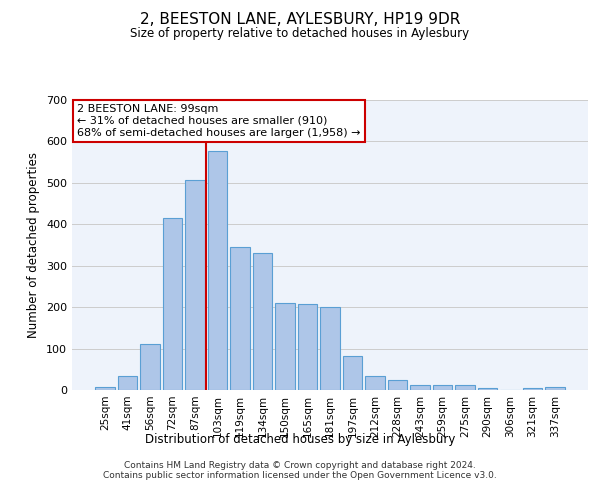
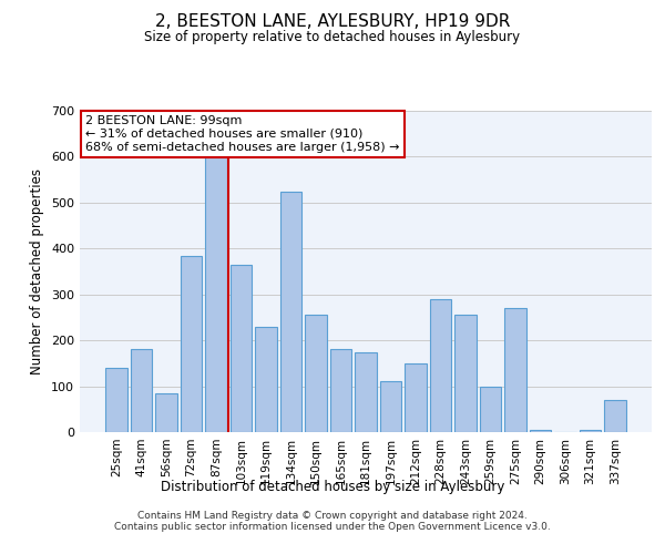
25sqm: 8 -> 140
41sqm: 33 -> 180
56sqm: 112 -> 85
72sqm: 415 -> 385
87sqm: 507 -> 600
103sqm: 577 -> 365
119sqm: 345 -> 230
134sqm: 330 -> 525
150sqm: 210 -> 255
165sqm: 208 -> 180
181sqm: 200 -> 175
197sqm: 82 -> 110
212sqm: 33 -> 150
228sqm: 24 -> 290
243sqm: 13 -> 255
259sqm: 13 -> 100
275sqm: 12 -> 270
337sqm: 8 -> 70
